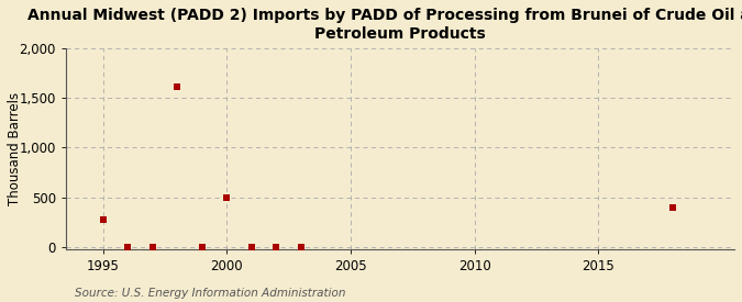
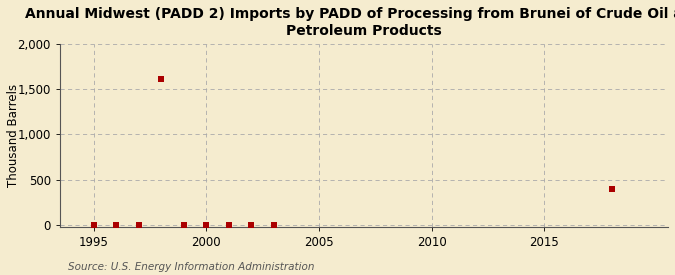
1995: 280 -> 0
2000: 500 -> 0
